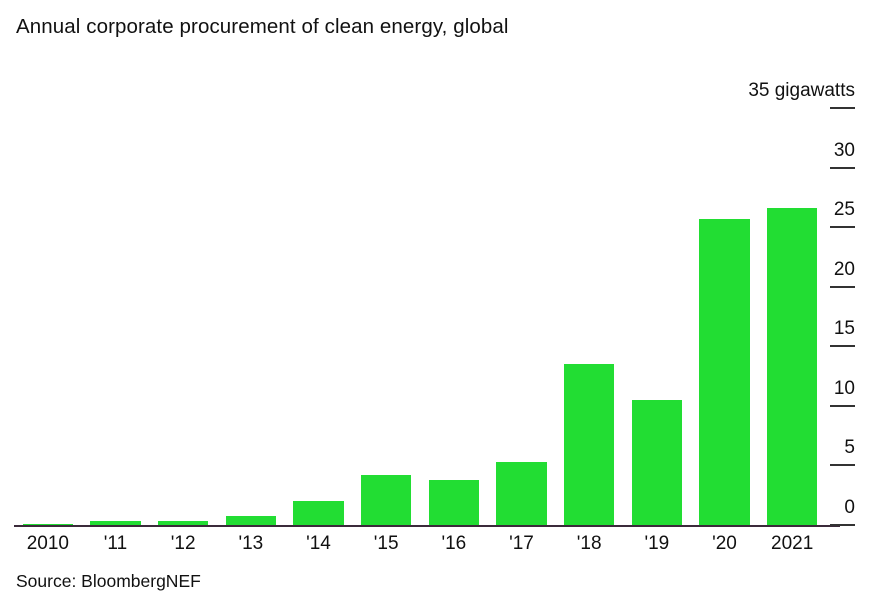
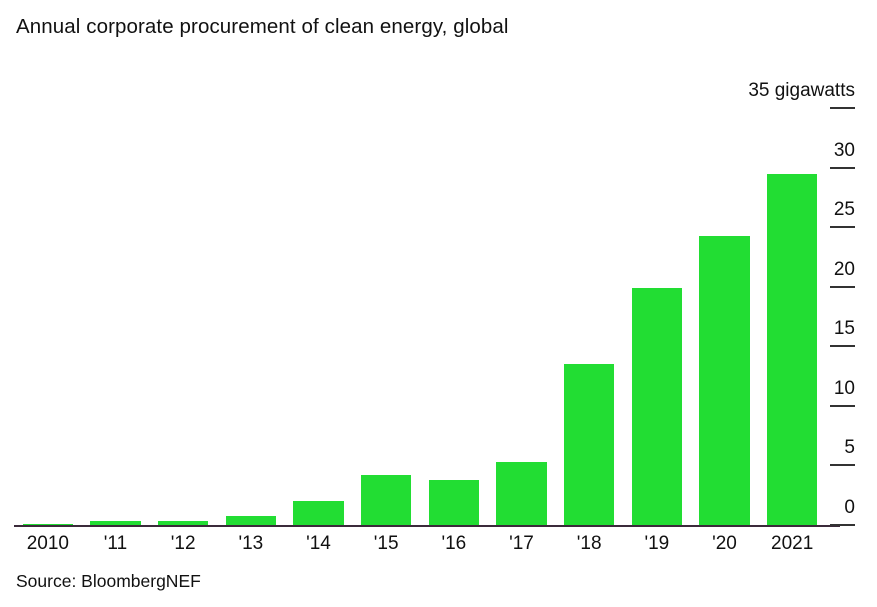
'19: 10.6 -> 20.0
'20: 25.8 -> 24.4
2021: 26.7 -> 29.6
